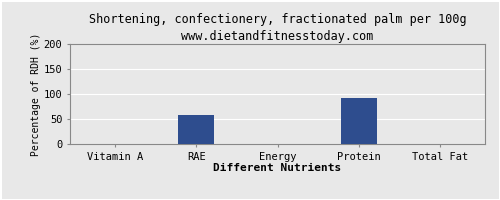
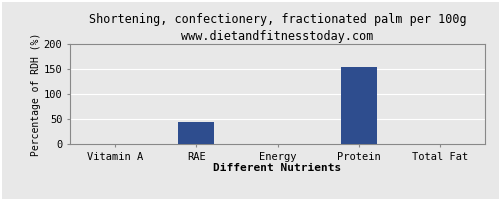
RAE: 58 -> 45
Protein: 92 -> 155
